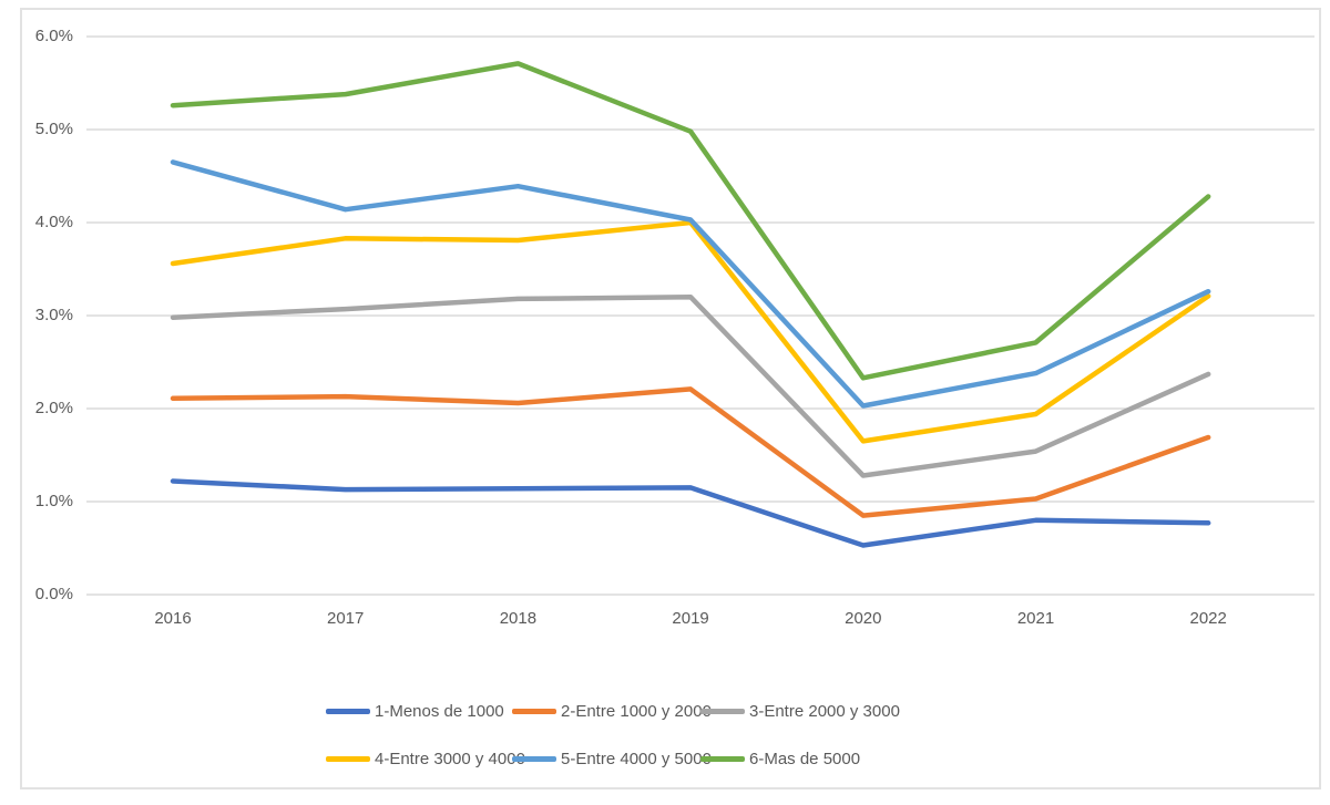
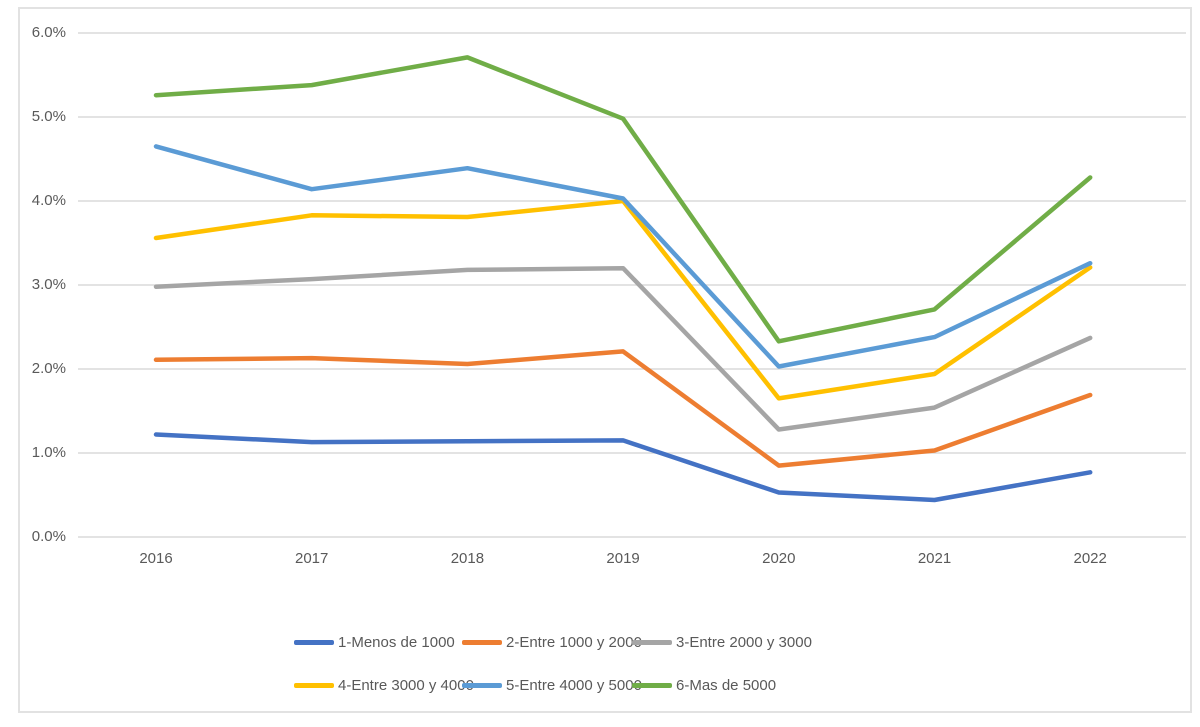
1-Menos de 1000/2021: 0.8% -> 0.4%
